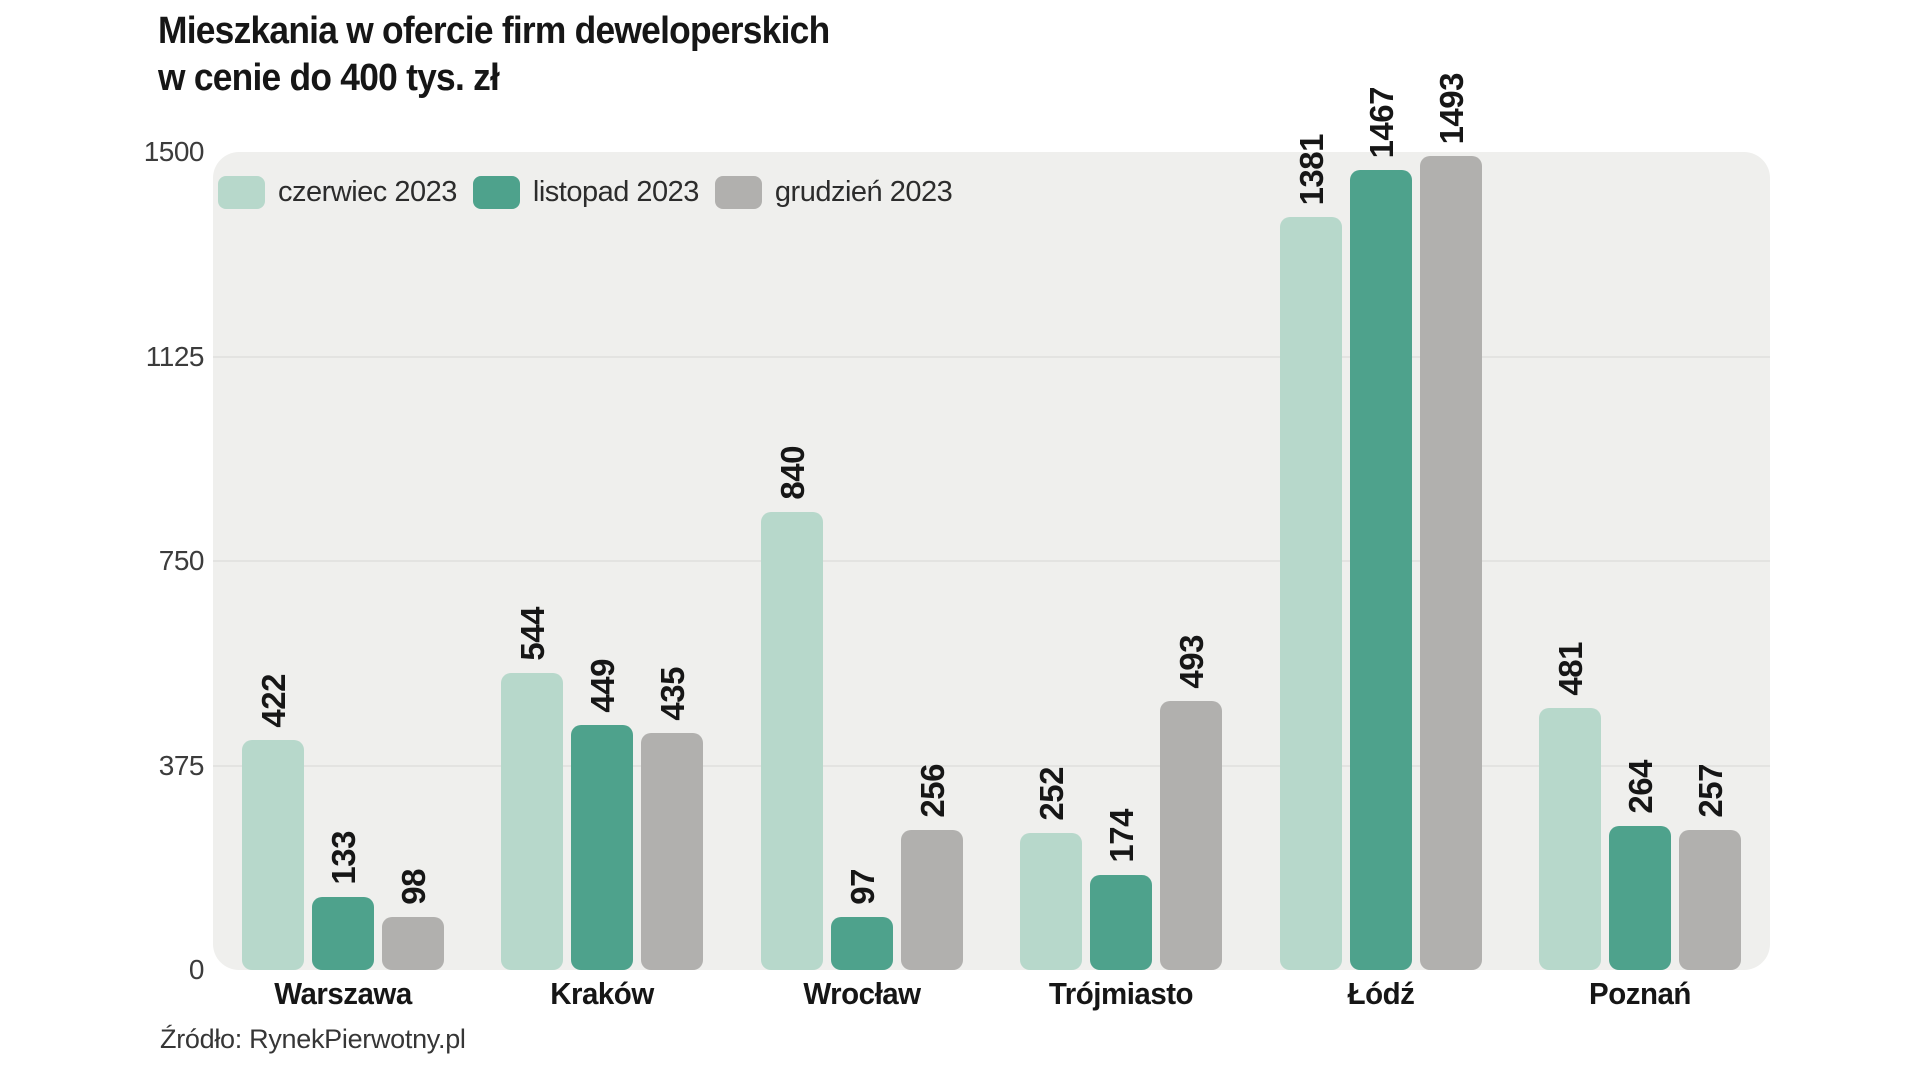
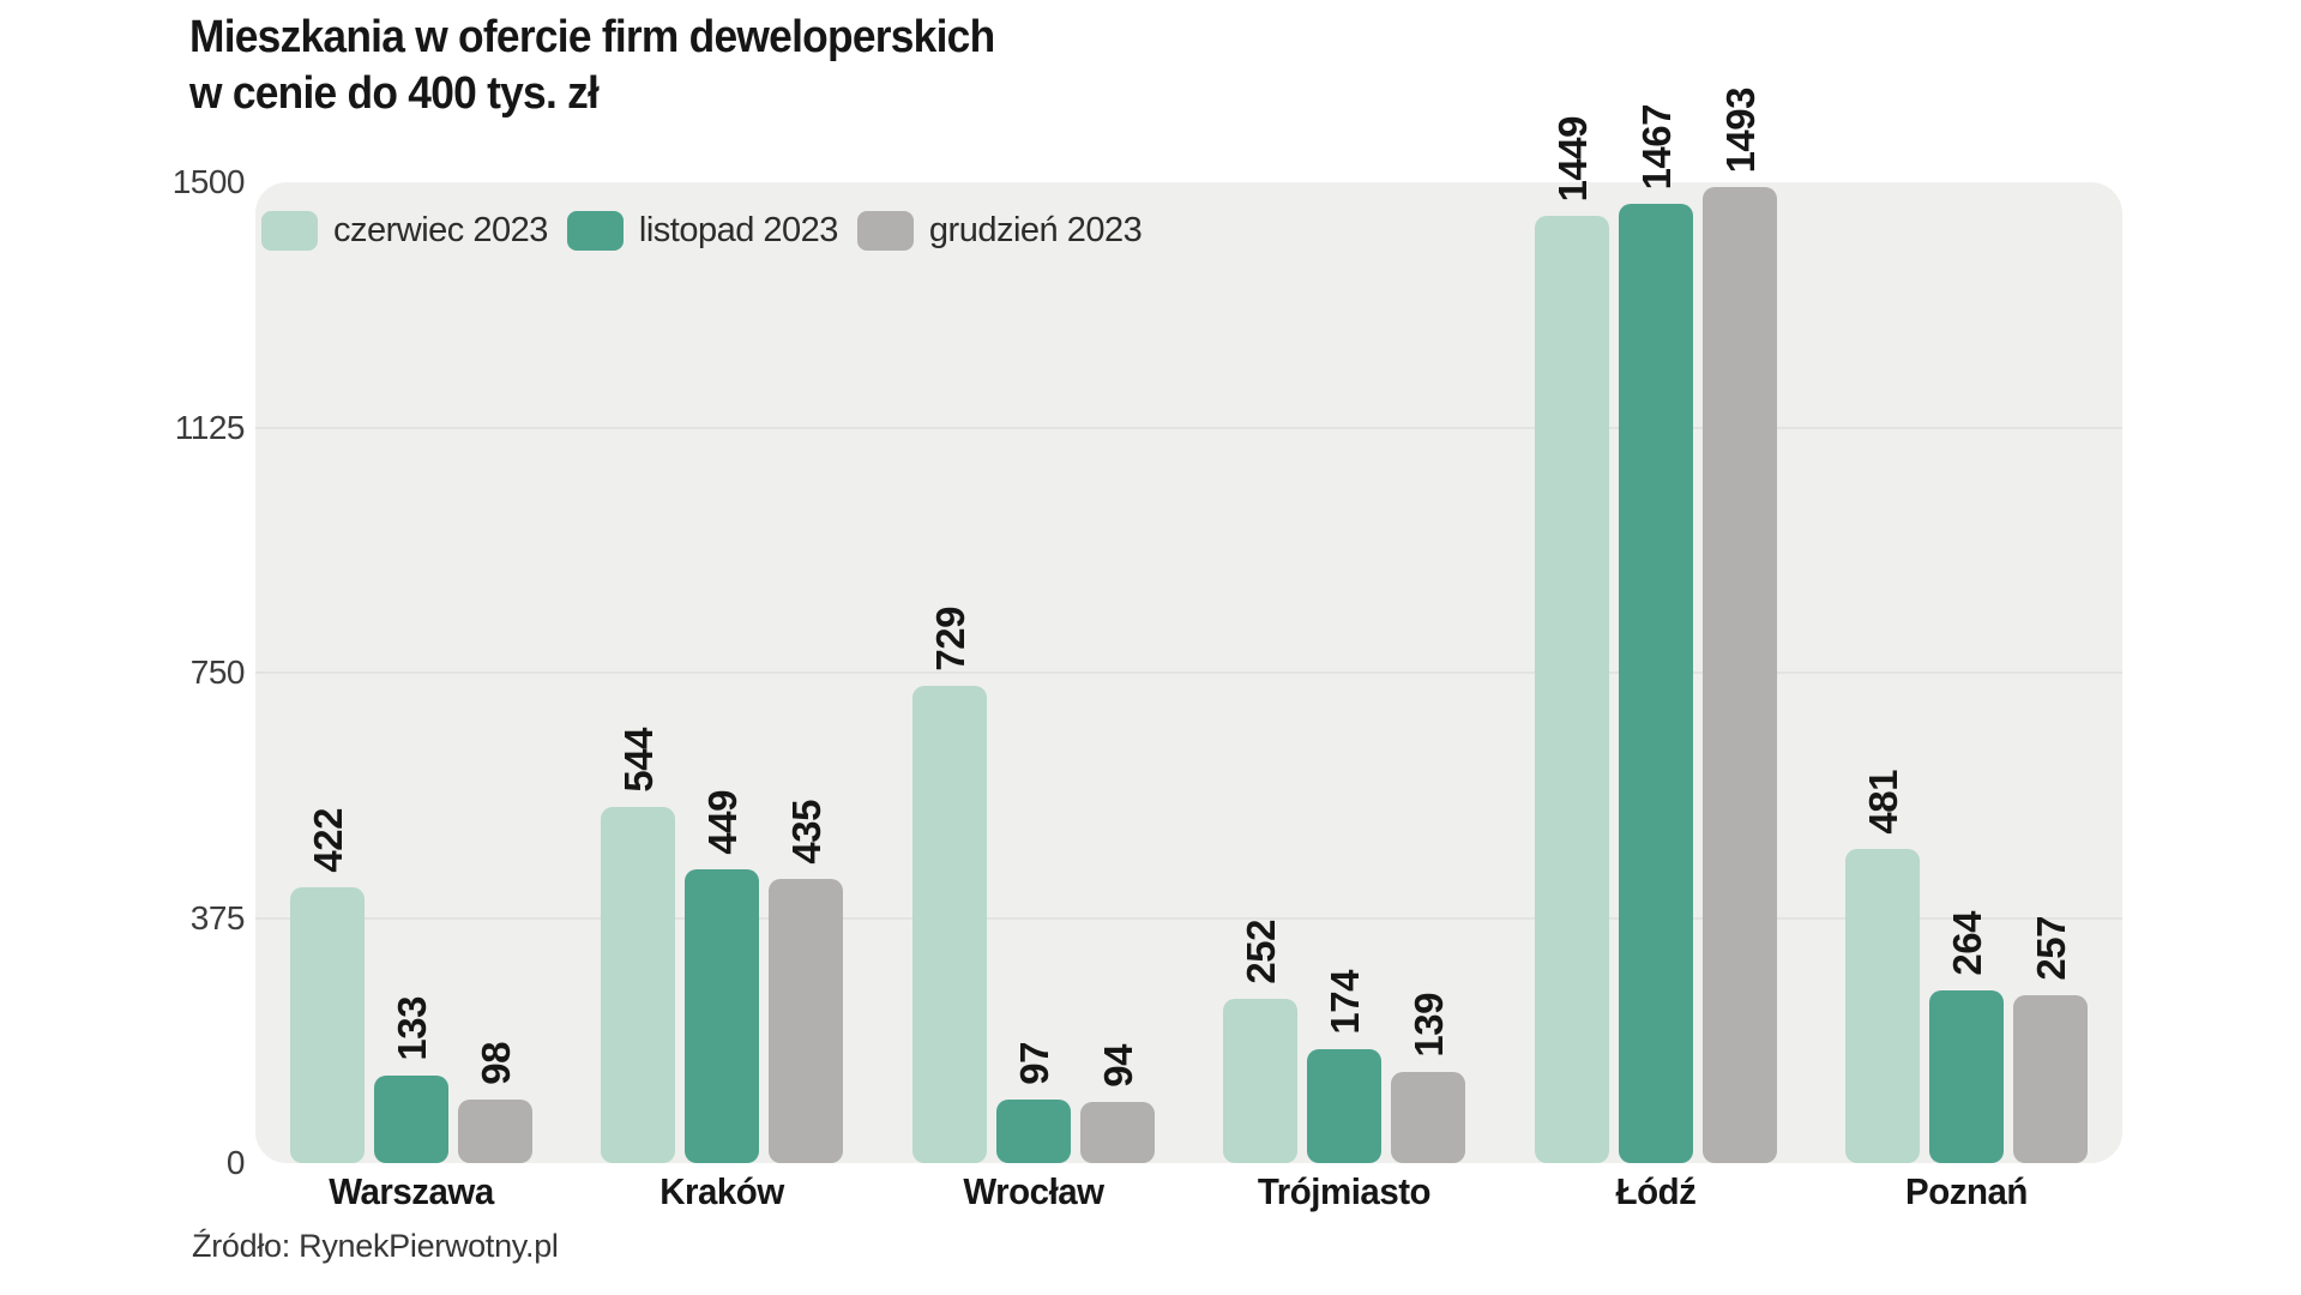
czerwiec 2023/Wrocław: 840 -> 729
grudzień 2023/Wrocław: 256 -> 94
grudzień 2023/Trójmiasto: 493 -> 139
czerwiec 2023/Łódź: 1381 -> 1449
